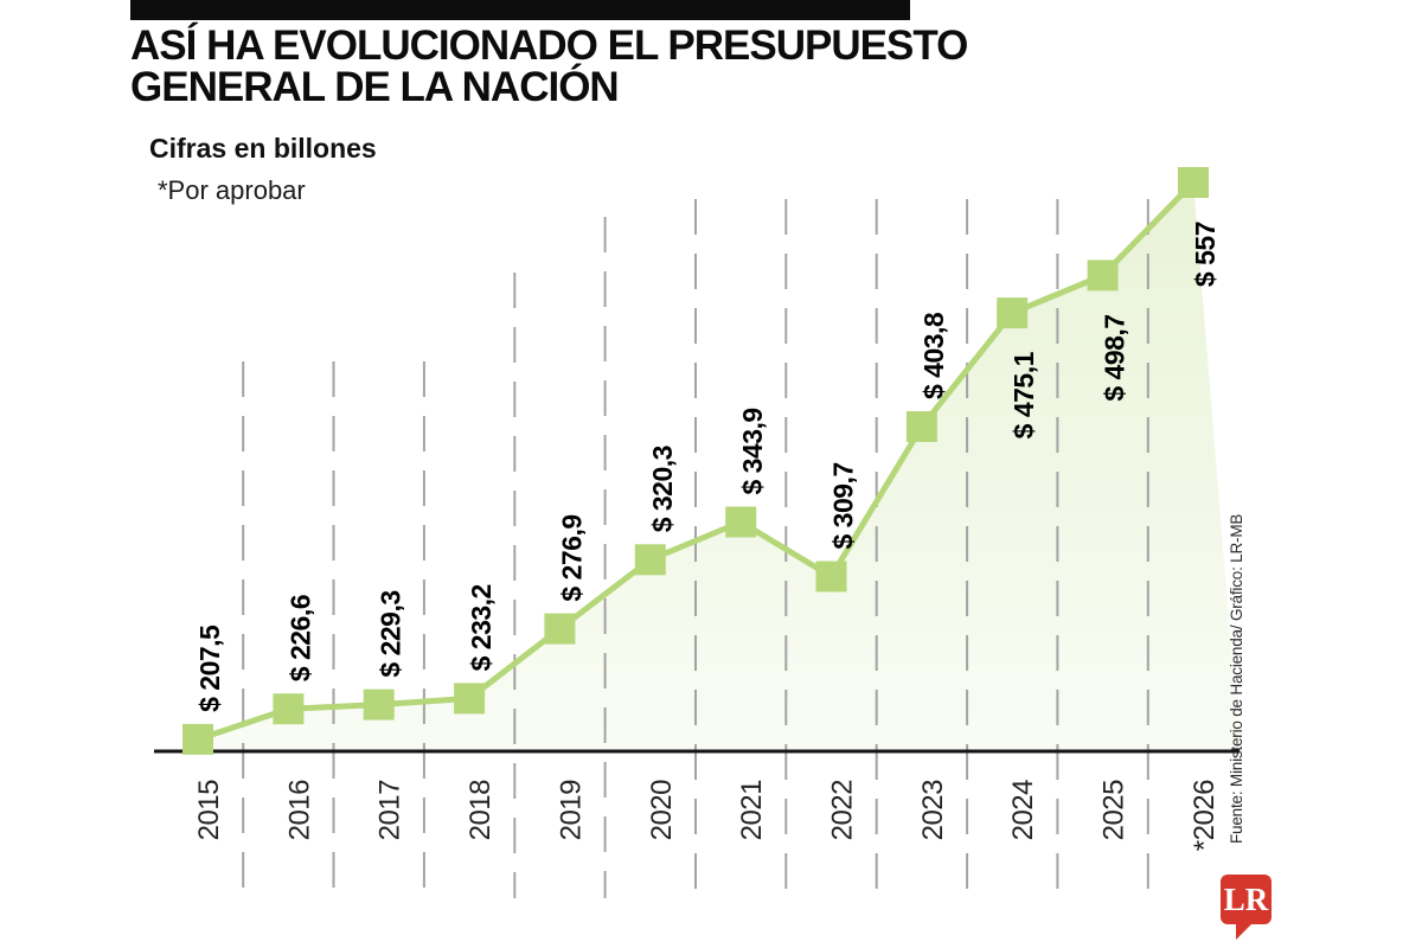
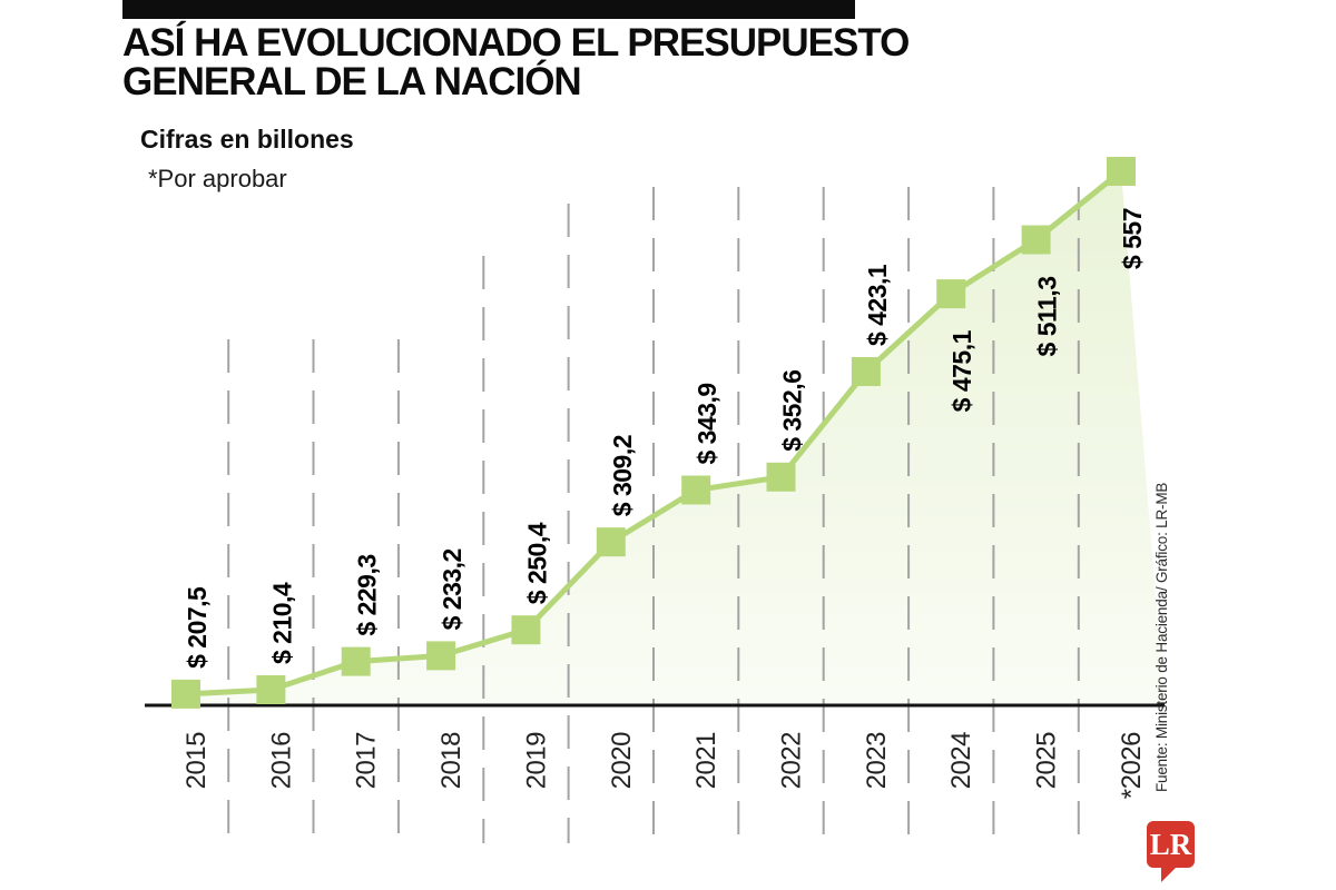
2016: 226,6 -> 210,4
2019: 276,9 -> 250,4
2020: 320,3 -> 309,2
2022: 309,7 -> 352,6
2023: 403,8 -> 423,1
2025: 498,7 -> 511,3
